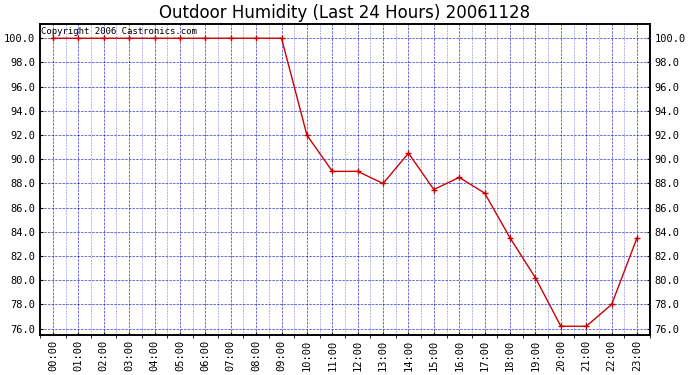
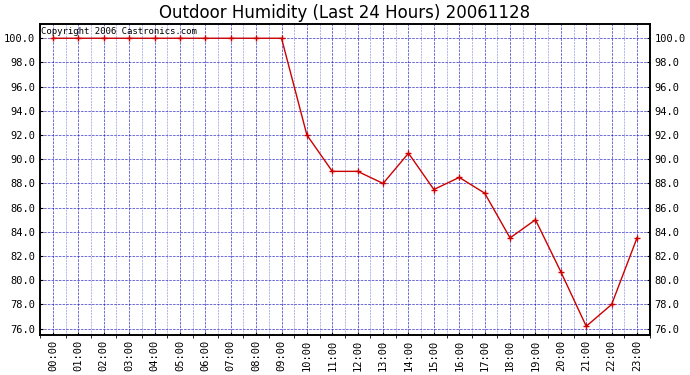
19:00: 80.2 -> 85.0
20:00: 76.2 -> 80.7
